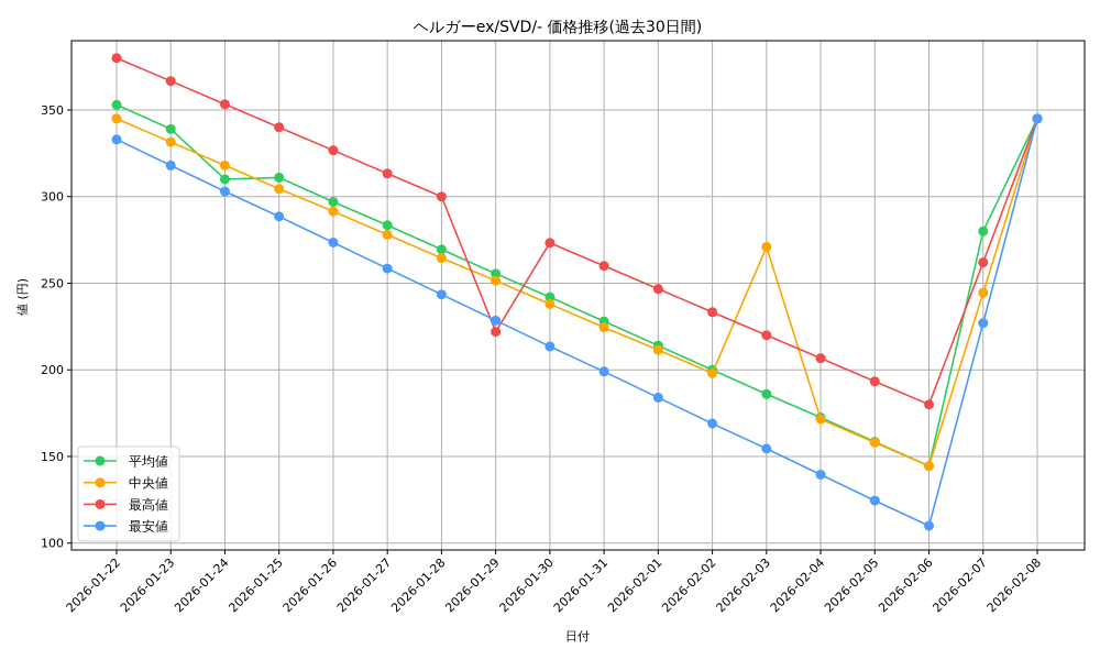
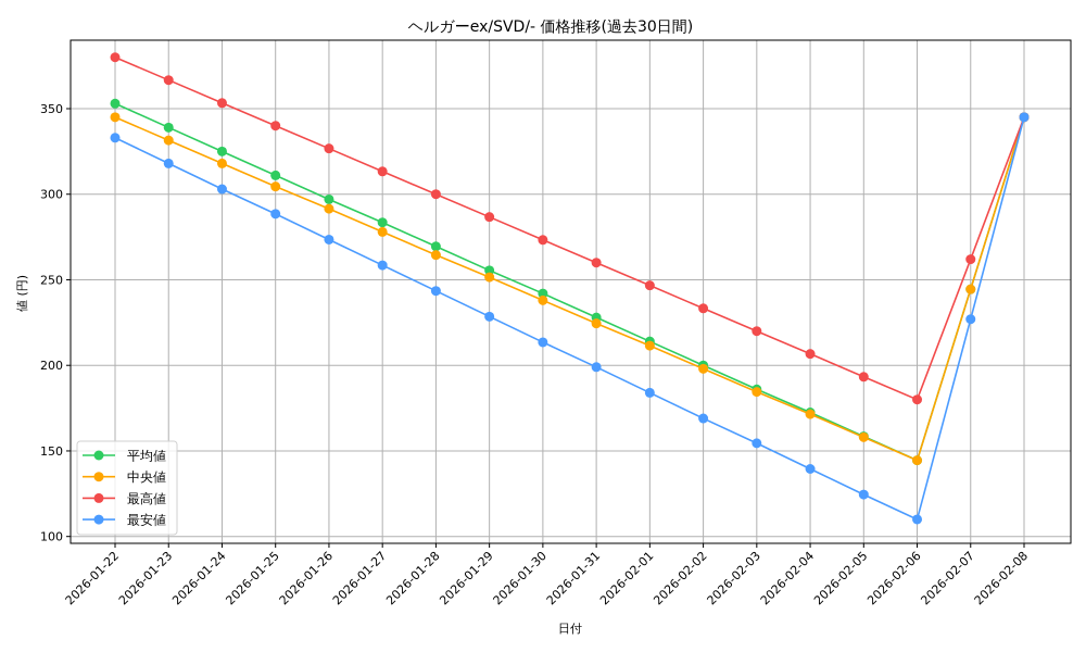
平均値/2026-01-24: 310 -> 325
最高値/2026-01-29: 222 -> 287
中央値/2026-02-03: 271 -> 184
平均値/2026-02-07: 280 -> 244
